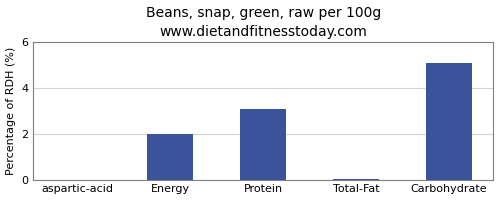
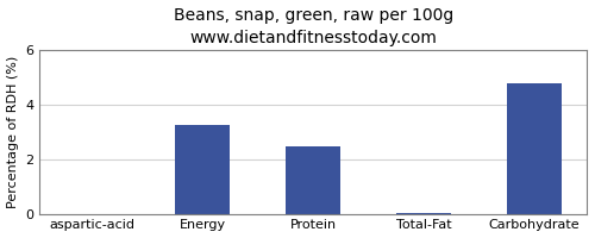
Energy: 2.00 -> 3.25
Protein: 3.07 -> 2.45
Carbohydrate: 5.07 -> 4.75
